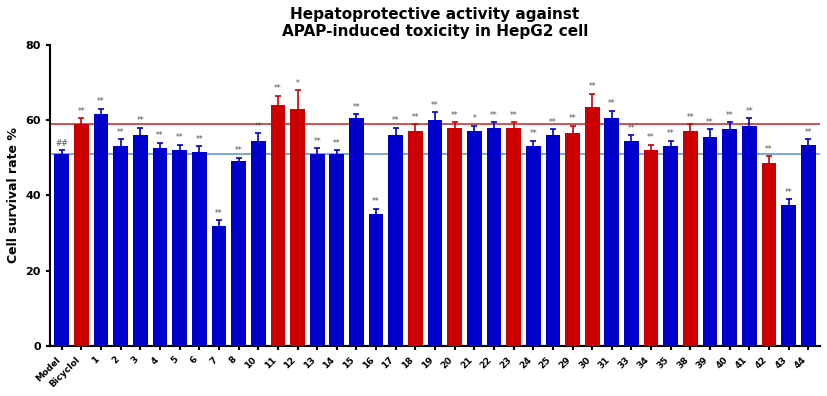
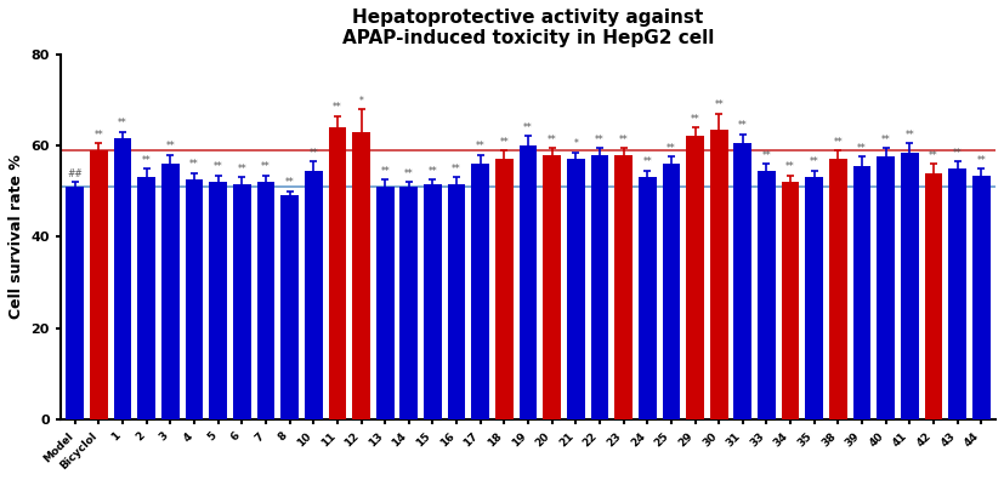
7: 32.0 -> 52.0
15: 60.5 -> 51.5
16: 35.0 -> 51.5
29: 56.5 -> 62.0
42: 48.5 -> 54.0
43: 37.5 -> 55.0
